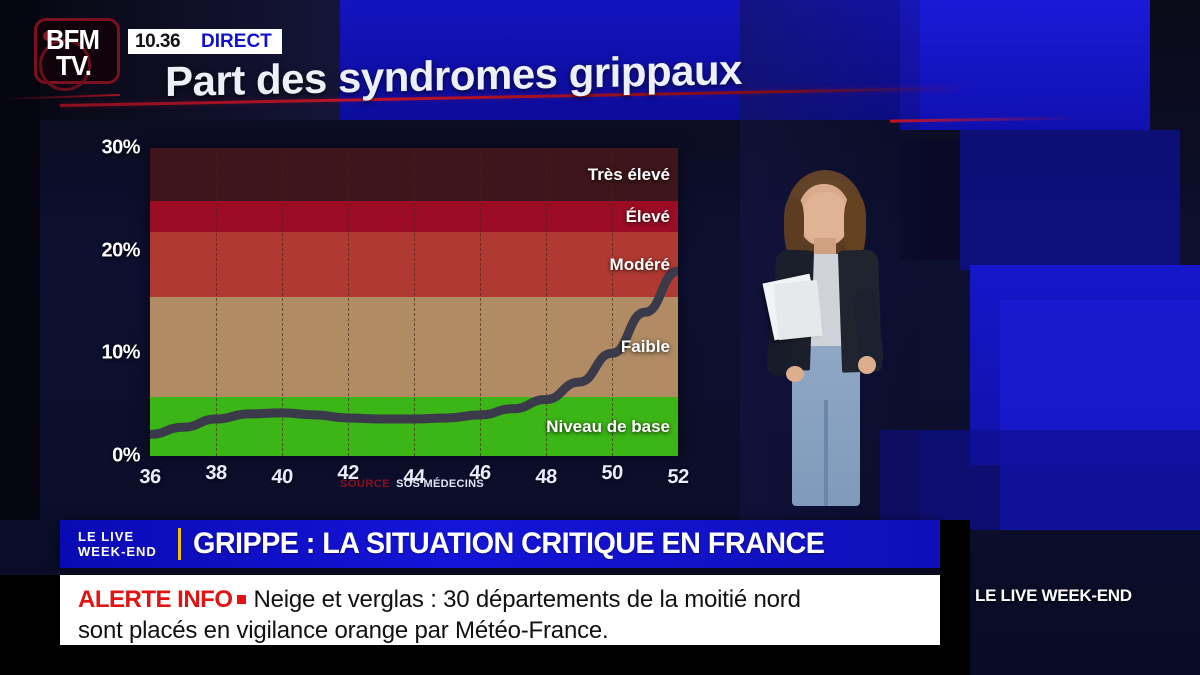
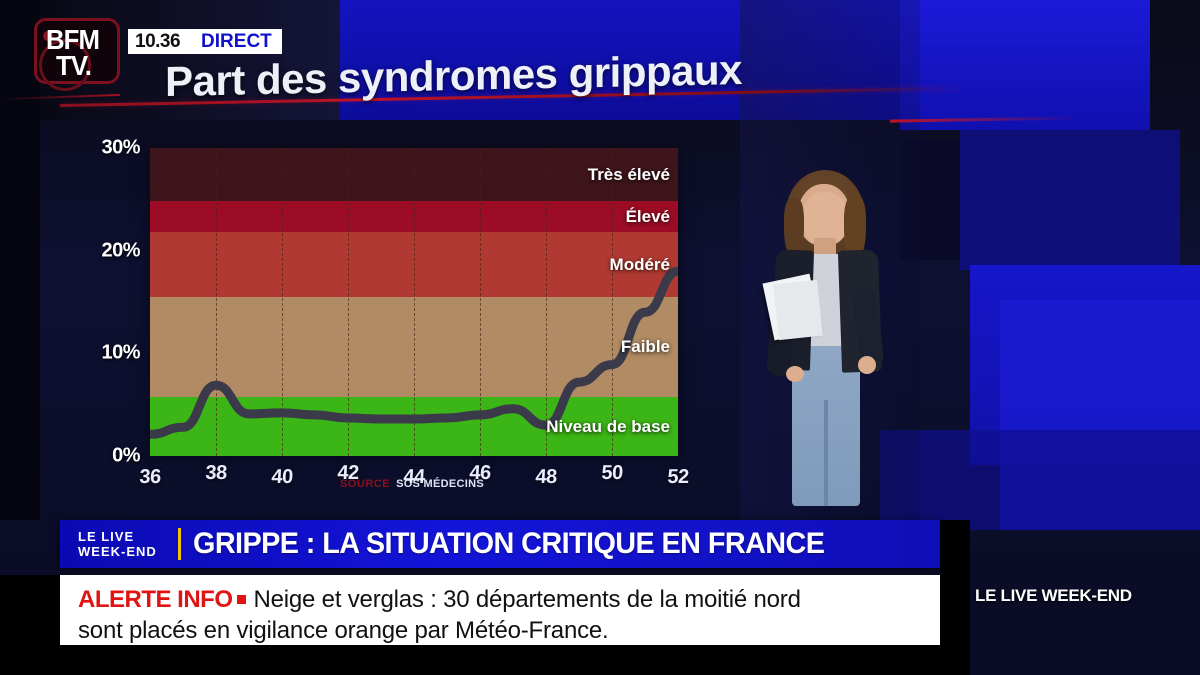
38: 3.6% -> 6.9%
48: 5.5% -> 3.0%
50: 10.0% -> 8.9%
